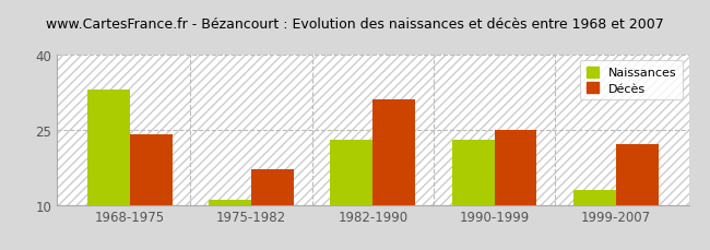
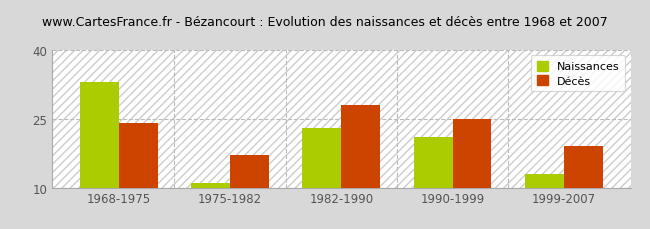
Décès/1982-1990: 31 -> 28
Naissances/1990-1999: 23 -> 21
Décès/1999-2007: 22 -> 19
